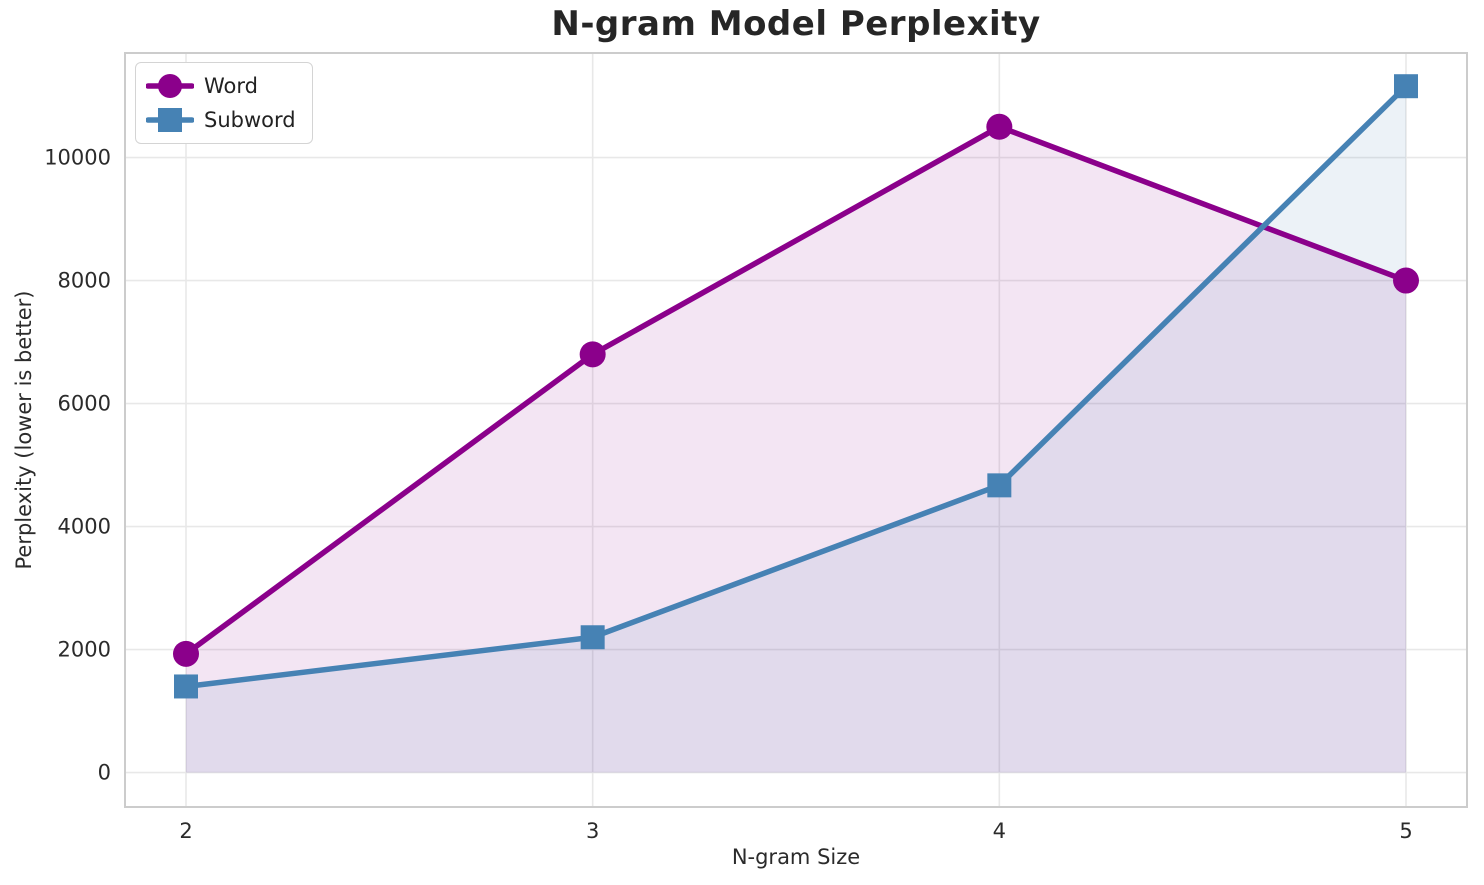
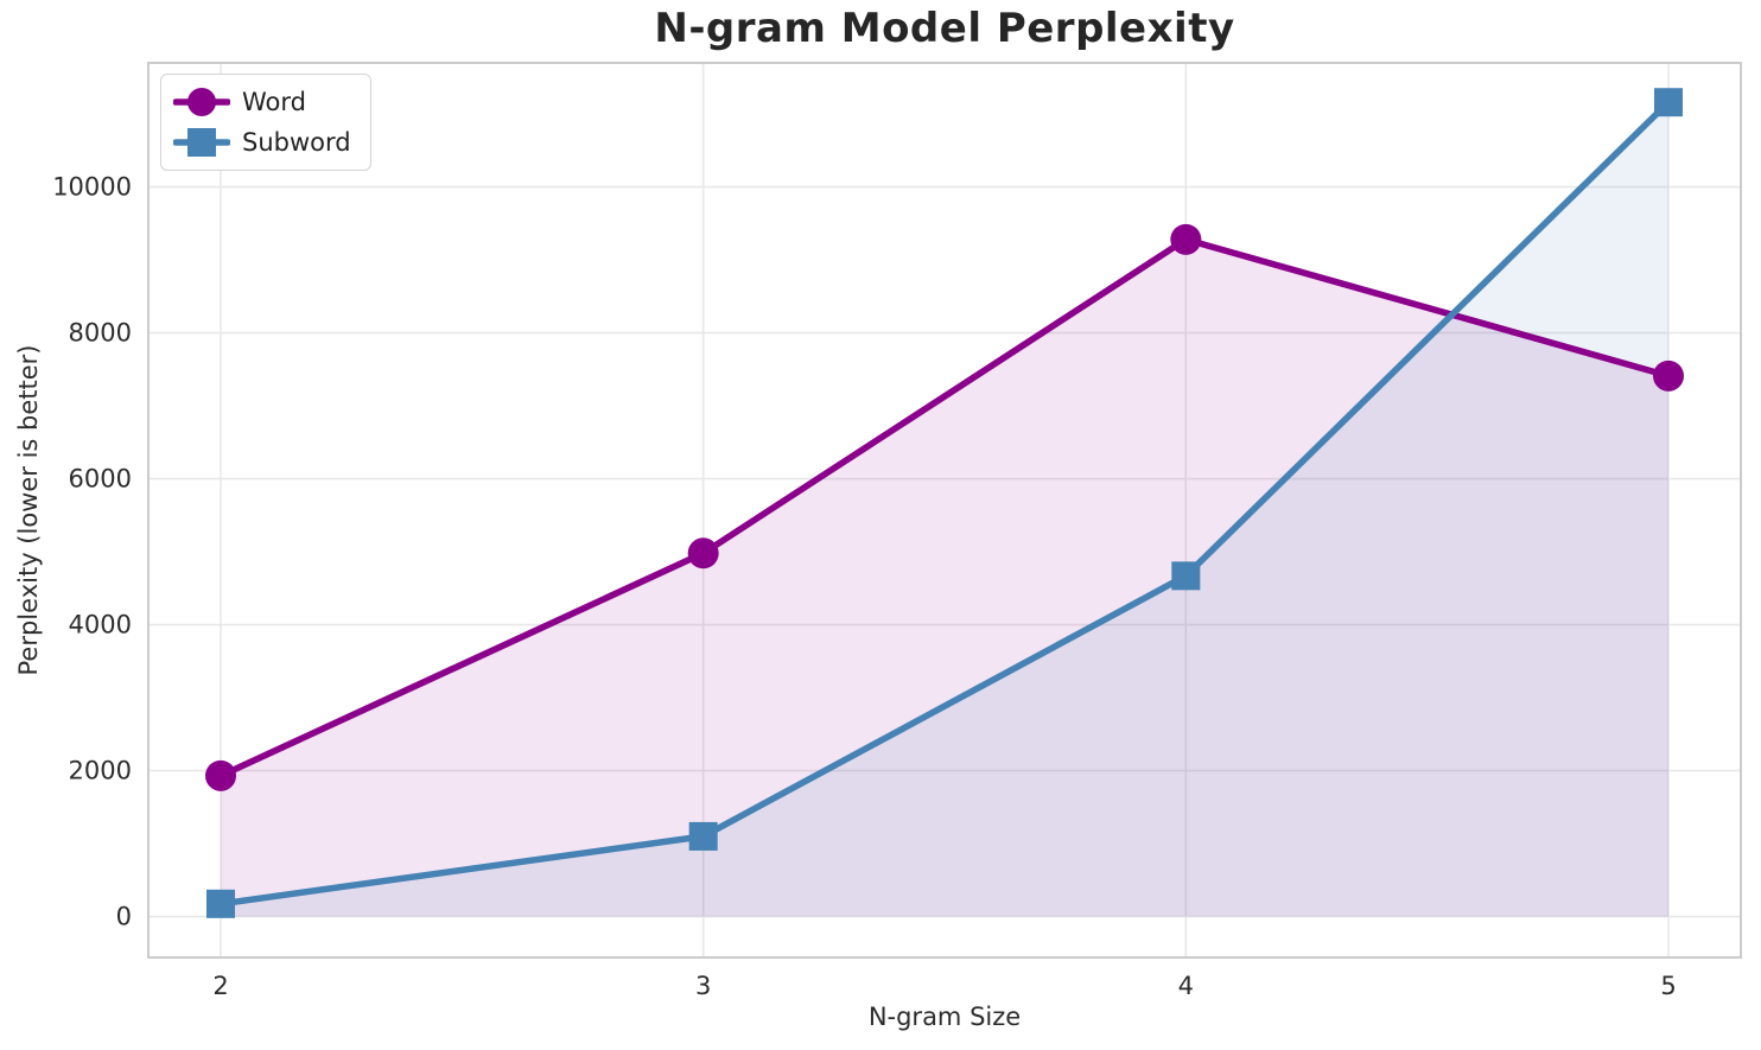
Subword/2: 1400 -> 200
Word/3: 6800 -> 5000
Subword/3: 2200 -> 1100
Word/4: 10500 -> 9300
Word/5: 8000 -> 7400
